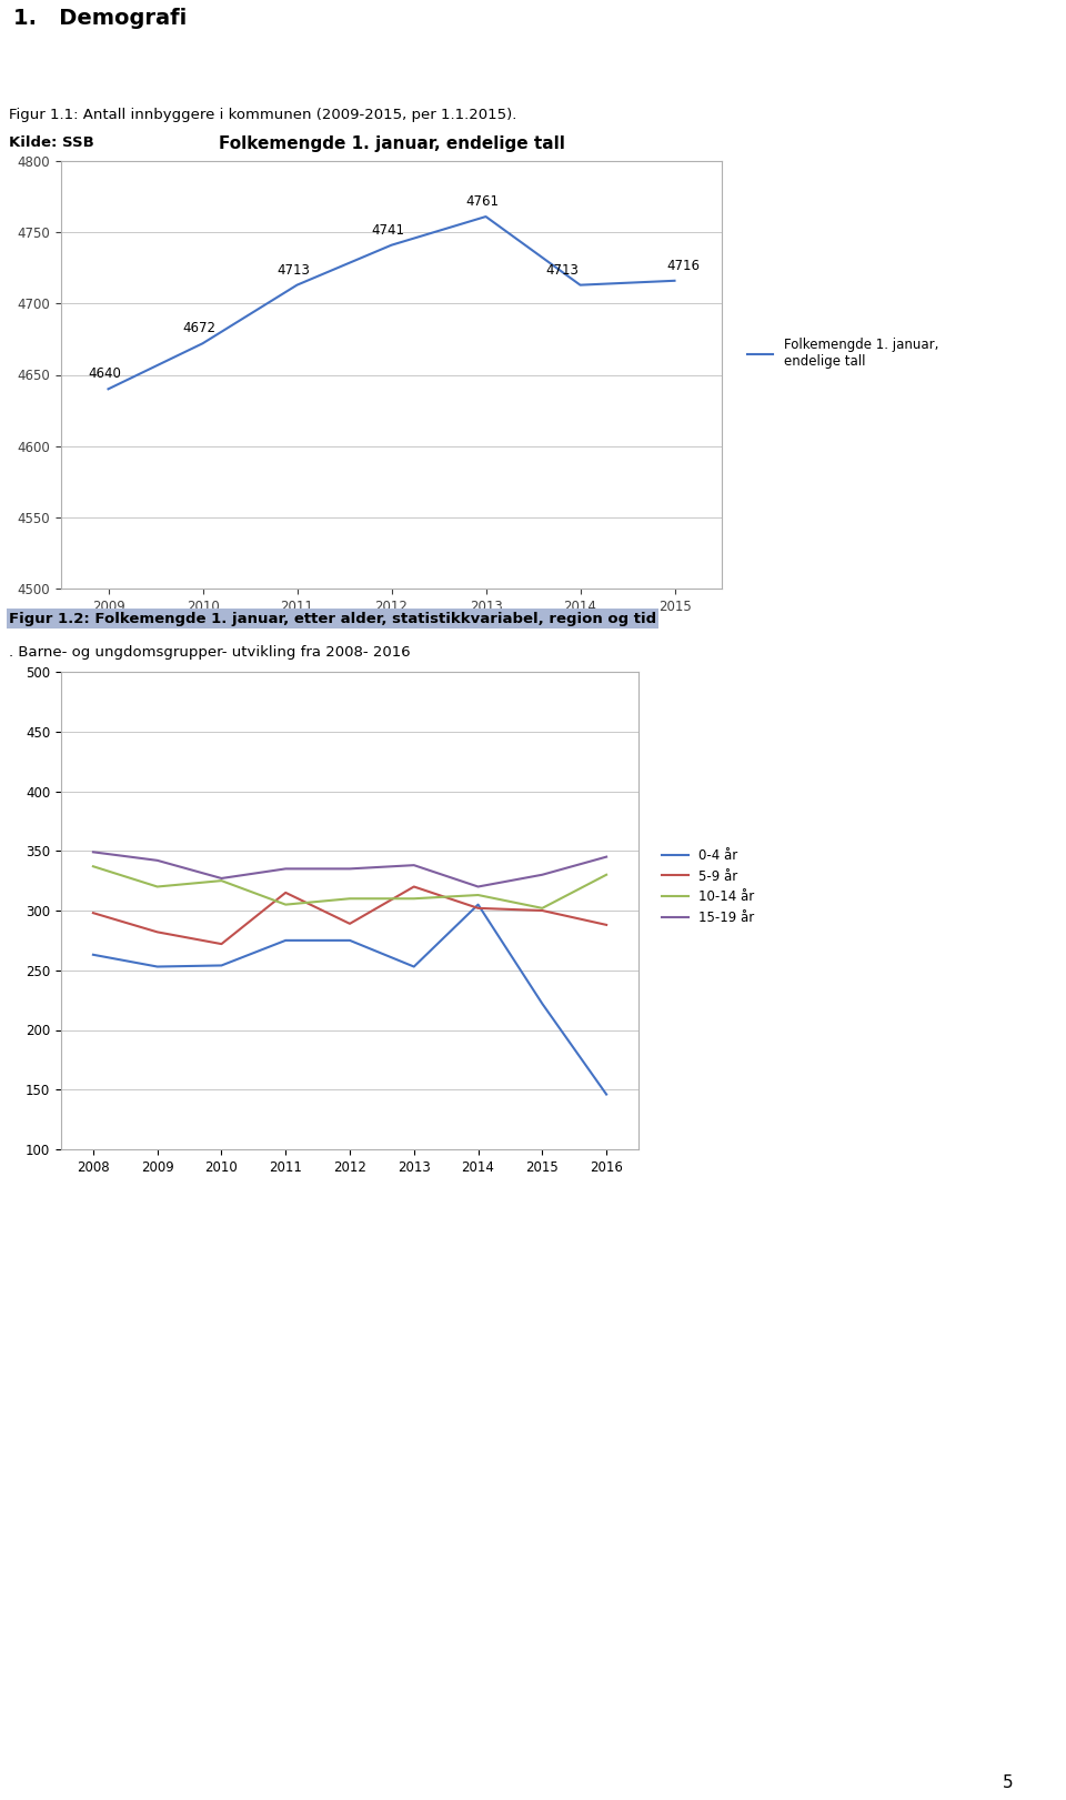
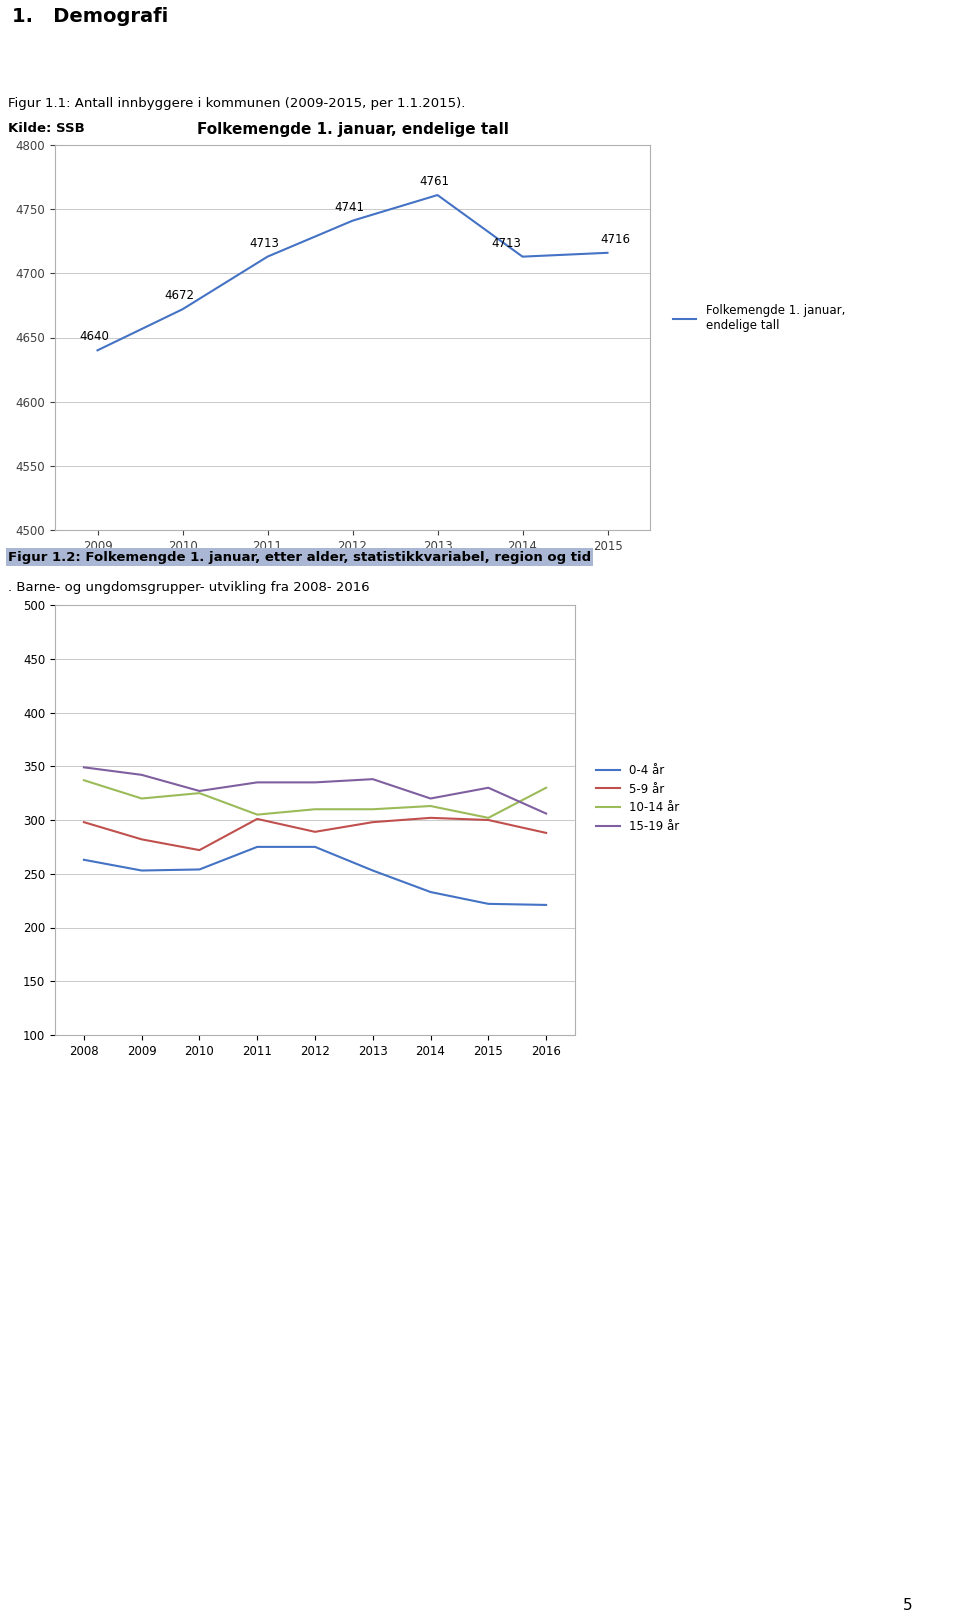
5-9 år/2011: 315 -> 301
5-9 år/2013: 320 -> 298
0-4 år/2014: 305 -> 233
0-4 år/2016: 146 -> 221
15-19 år/2016: 345 -> 306
